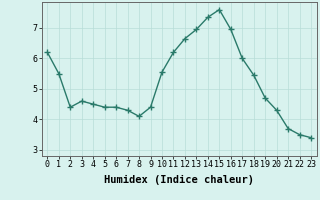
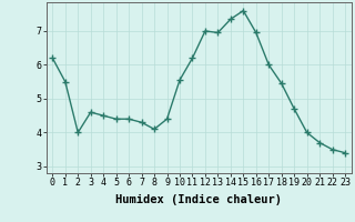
2: 4.40 -> 4.00
12: 6.65 -> 7.00
20: 4.30 -> 4.00
